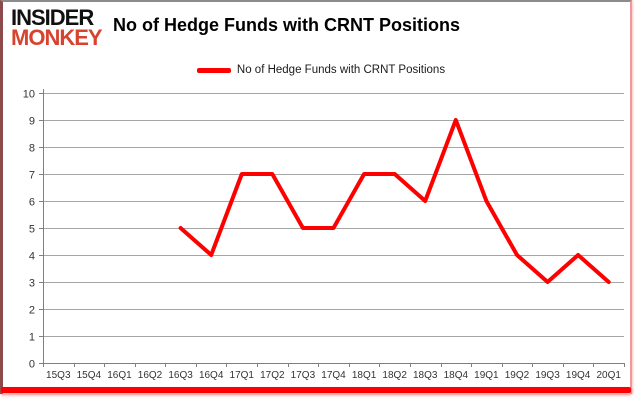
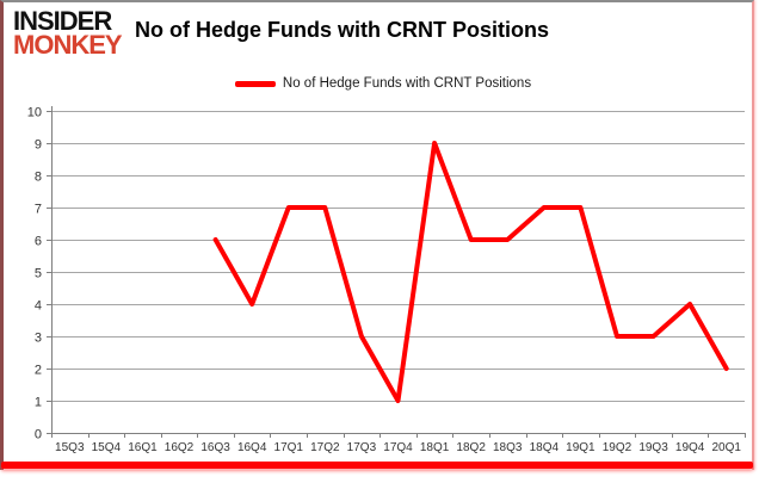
16Q3: 5 -> 6
17Q3: 5 -> 3
17Q4: 5 -> 1
18Q1: 7 -> 9
18Q2: 7 -> 6
18Q4: 9 -> 7
19Q1: 6 -> 7
19Q2: 4 -> 3
20Q1: 3 -> 2
